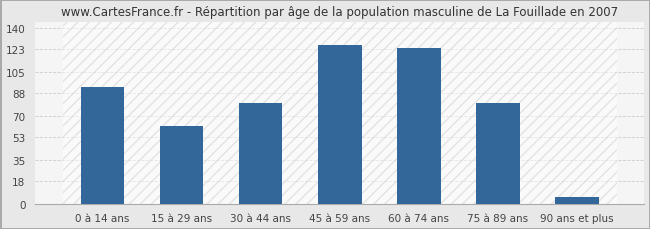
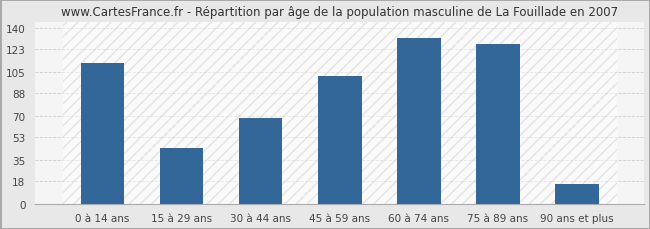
0 à 14 ans: 93 -> 112
15 à 29 ans: 62 -> 44
30 à 44 ans: 80 -> 68
45 à 59 ans: 126 -> 102
60 à 74 ans: 124 -> 132
75 à 89 ans: 80 -> 127
90 ans et plus: 5 -> 16
